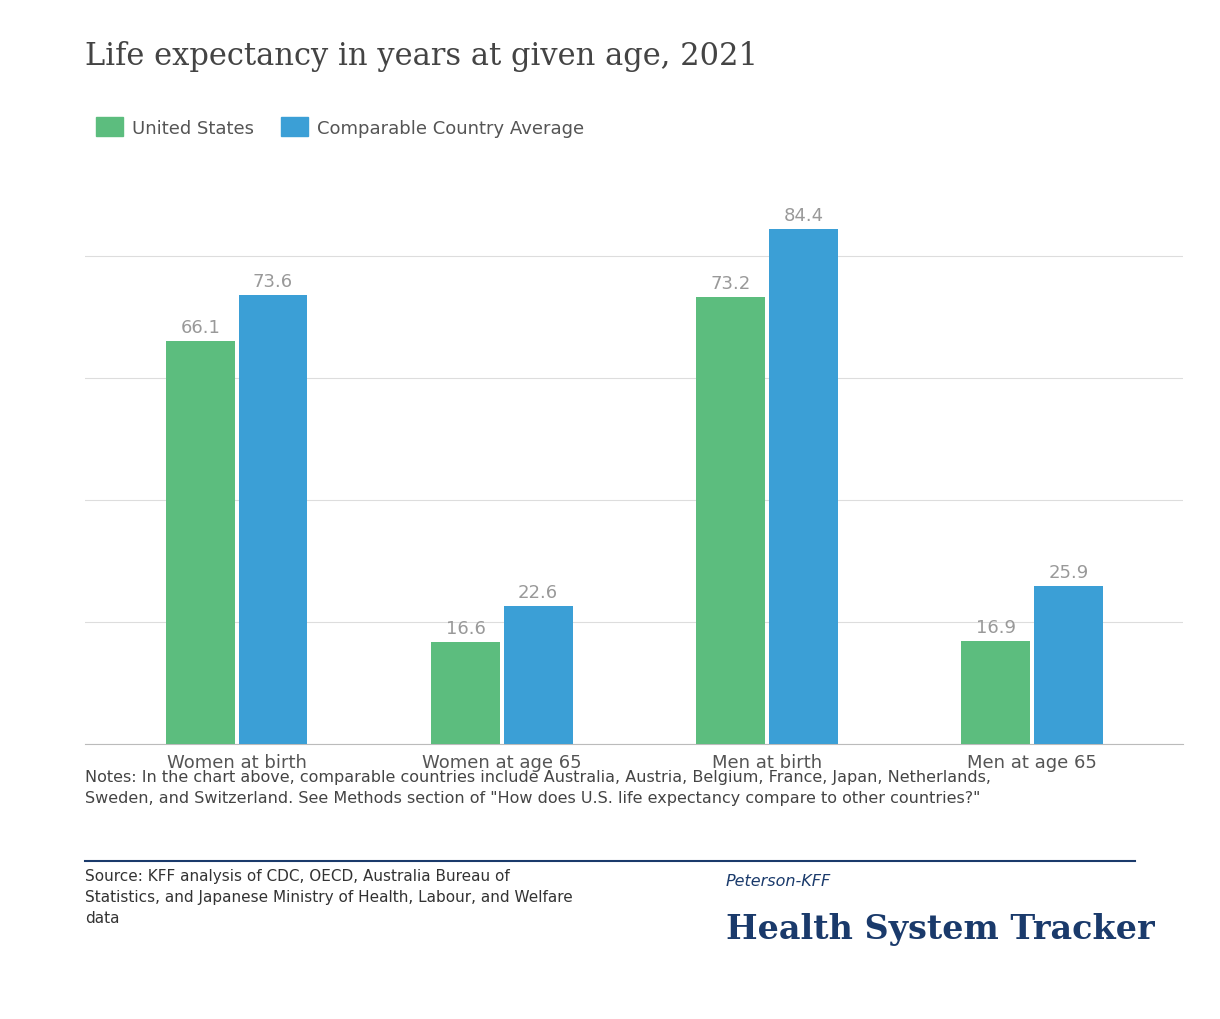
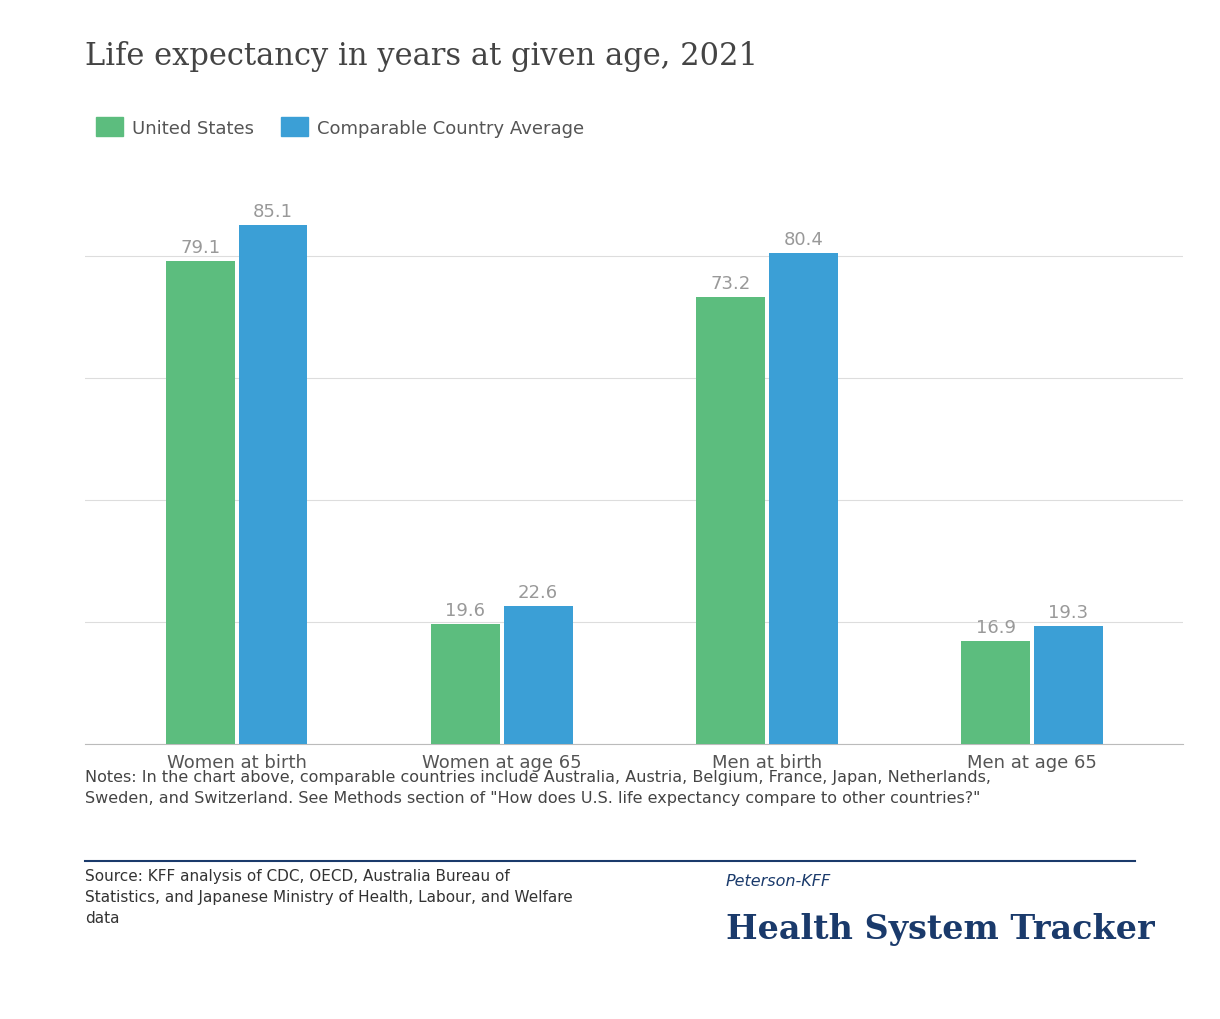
United States/Women at birth: 66.1 -> 79.1
Comparable Country Average/Women at birth: 73.6 -> 85.1
United States/Women at age 65: 16.6 -> 19.6
Comparable Country Average/Men at birth: 84.4 -> 80.4
Comparable Country Average/Men at age 65: 25.9 -> 19.3
